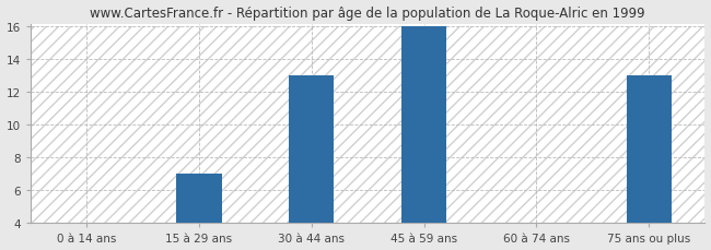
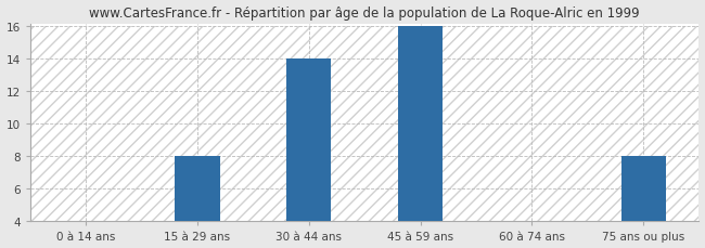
15 à 29 ans: 7 -> 8
30 à 44 ans: 13 -> 14
75 ans ou plus: 13 -> 8
